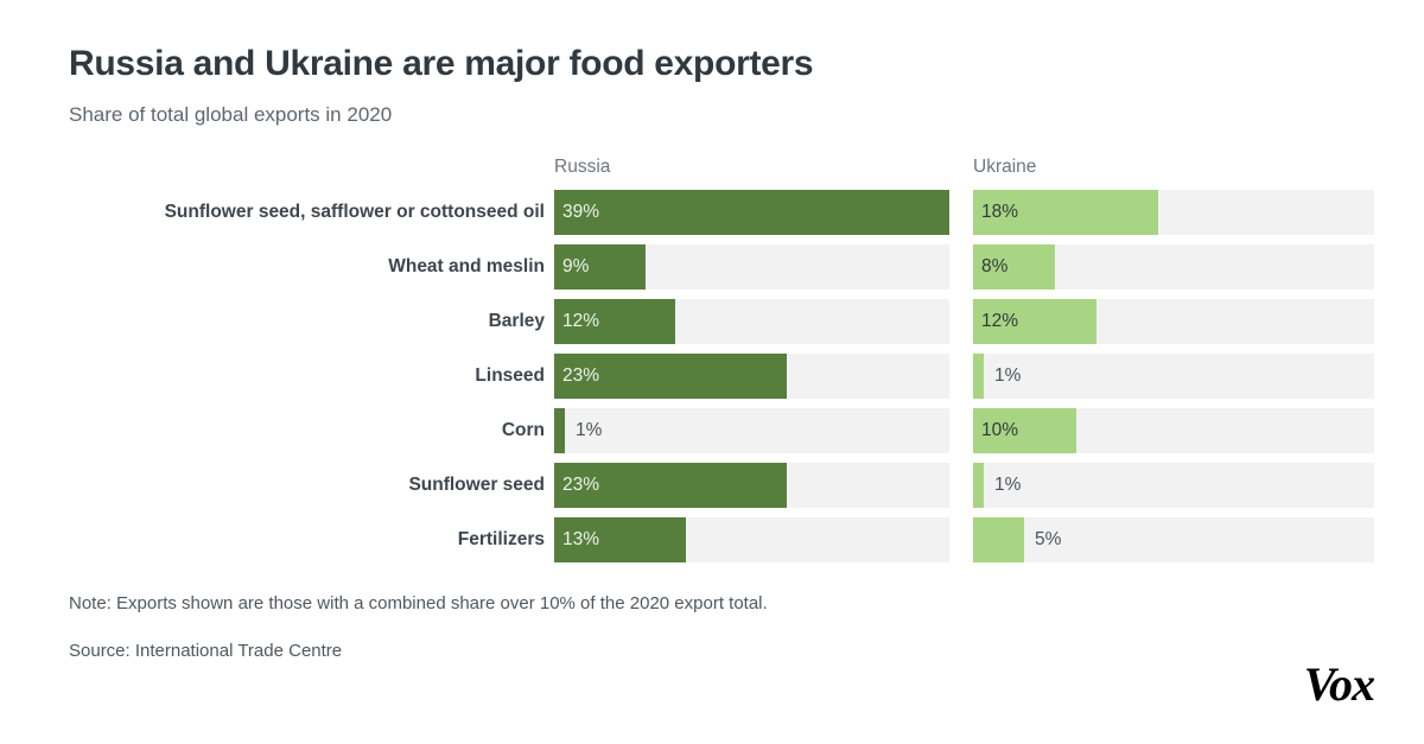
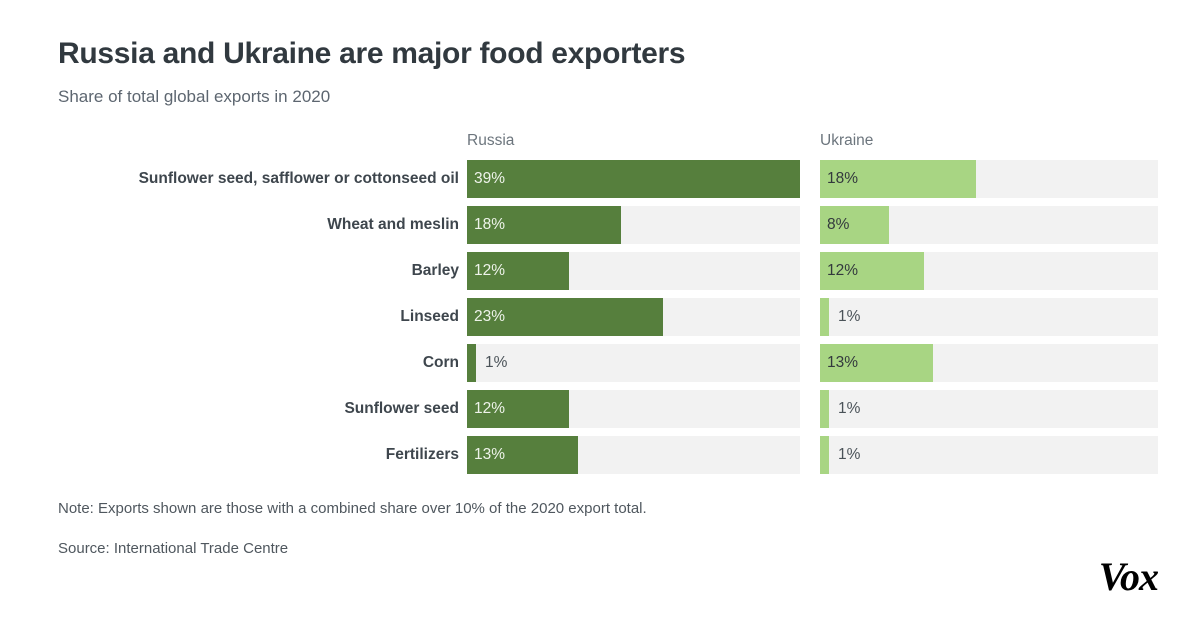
Russia/Wheat and meslin: 9% -> 18%
Ukraine/Corn: 10% -> 13%
Russia/Sunflower seed: 23% -> 12%
Ukraine/Fertilizers: 5% -> 1%
